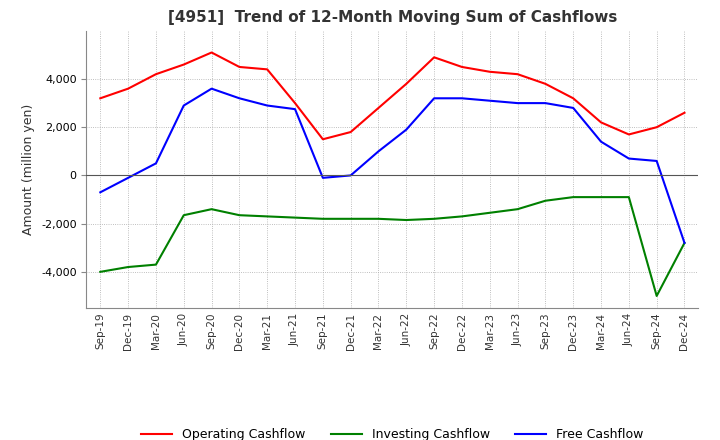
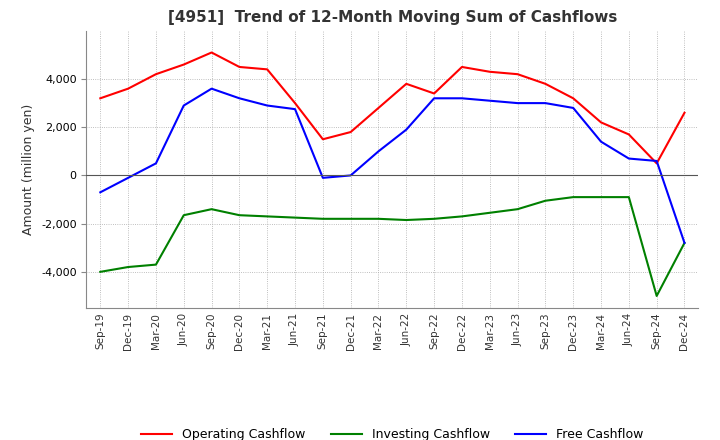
Operating Cashflow/Sep-22: 4,900 -> 3,400
Operating Cashflow/Sep-24: 2,000 -> 500
